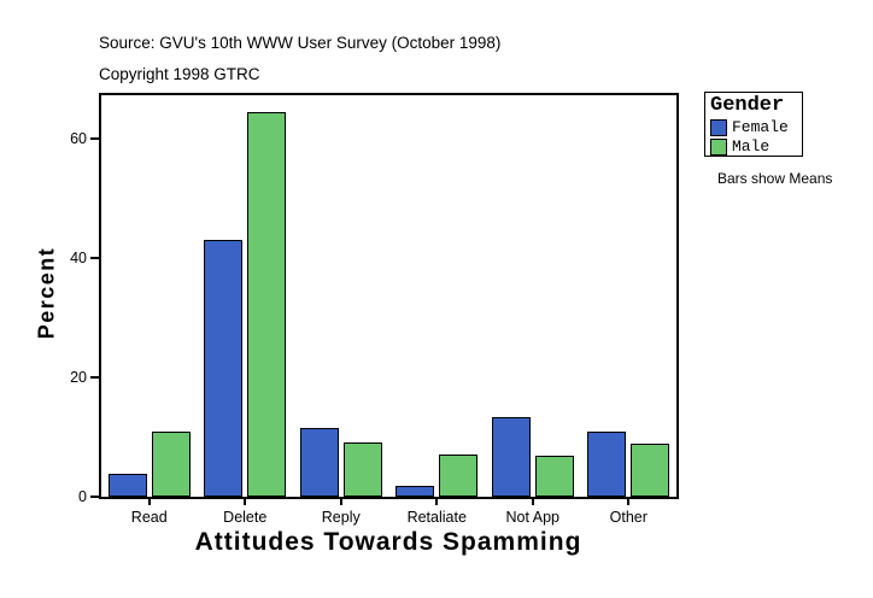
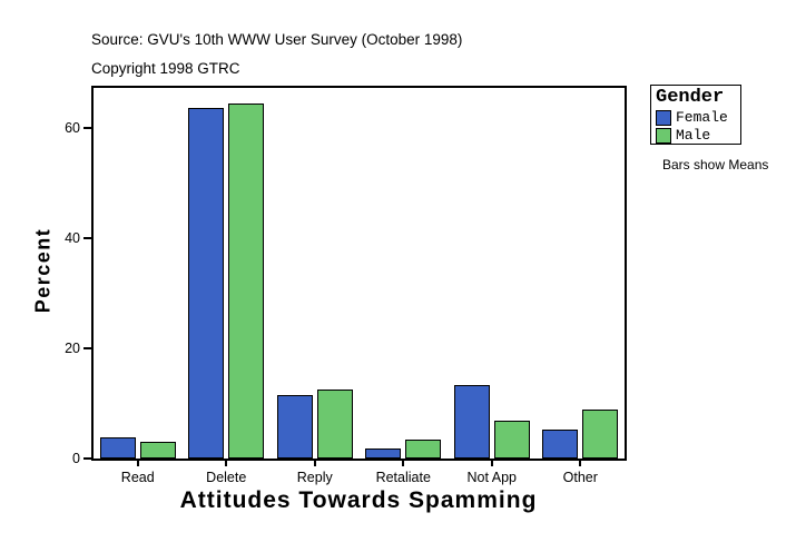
Male/Read: 11 -> 3
Female/Delete: 43 -> 64
Male/Reply: 9 -> 13
Male/Retaliate: 7 -> 3
Female/Other: 11 -> 5
